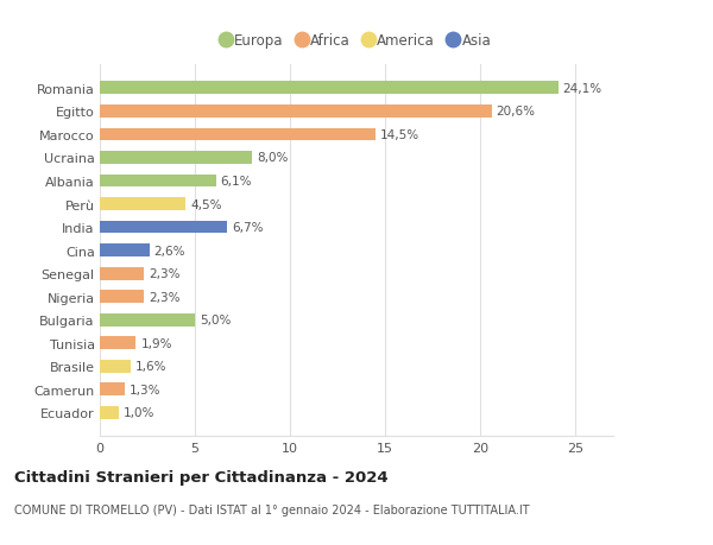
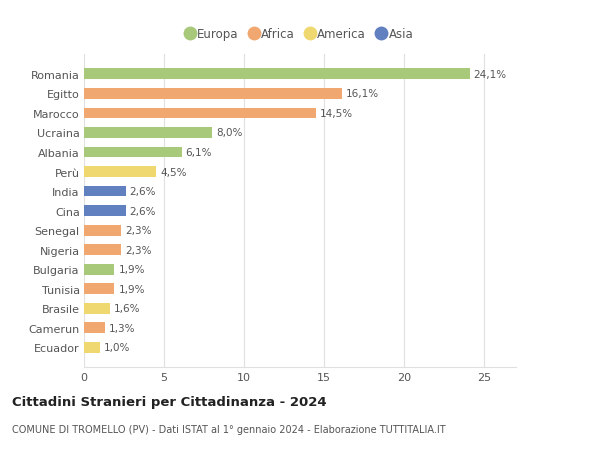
Egitto: 20,6% -> 16,1%
India: 6,7% -> 2,6%
Bulgaria: 5,0% -> 1,9%
